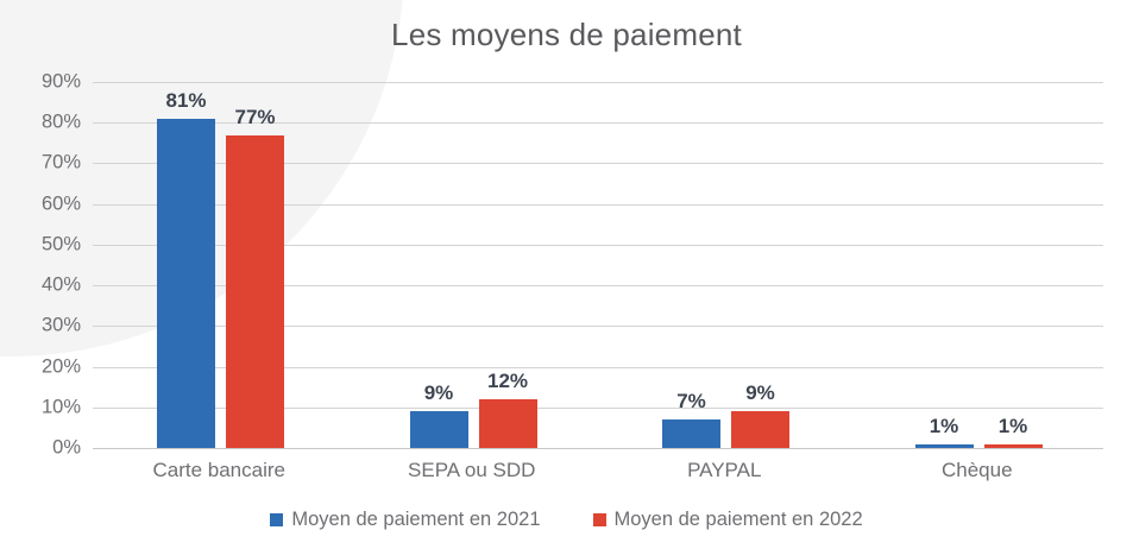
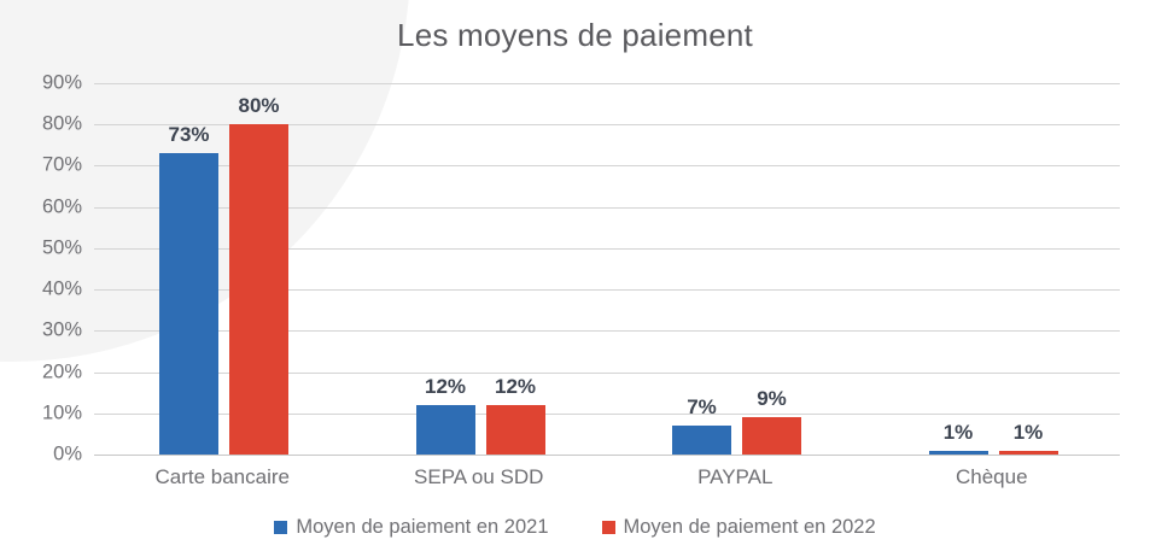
Moyen de paiement en 2021/Carte bancaire: 81% -> 73%
Moyen de paiement en 2022/Carte bancaire: 77% -> 80%
Moyen de paiement en 2021/SEPA ou SDD: 9% -> 12%
